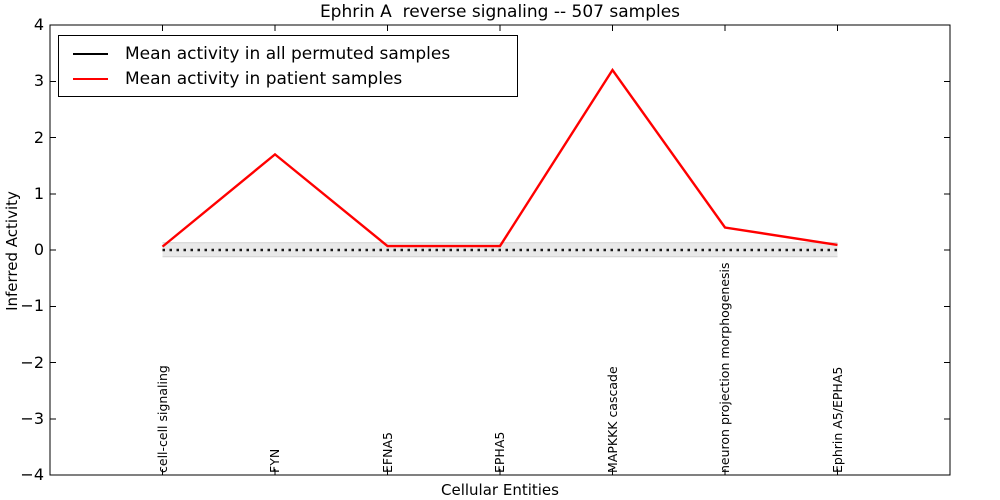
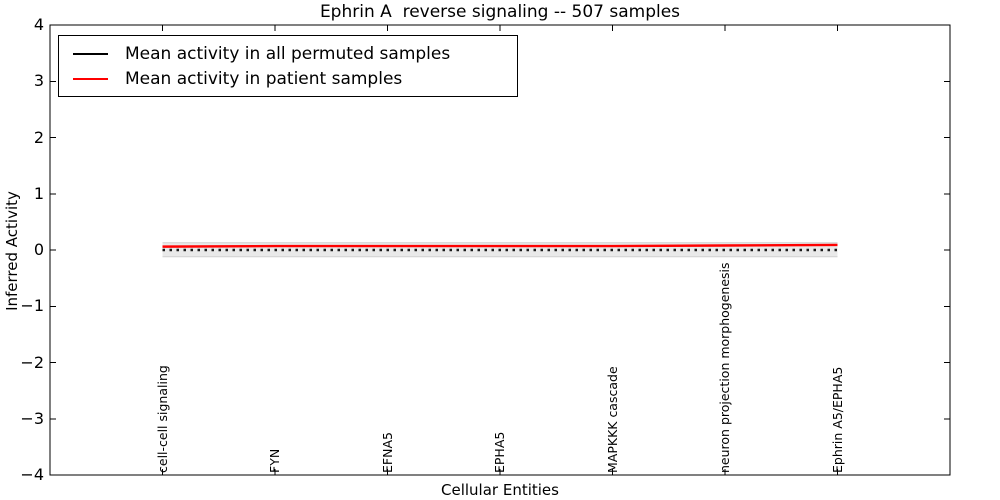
Mean activity in patient samples/FYN: 1.7 -> 0.1
Mean activity in patient samples/MAPKKK cascade: 3.2 -> 0.1
Mean activity in patient samples/neuron projection morphogenesis: 0.4 -> 0.1
